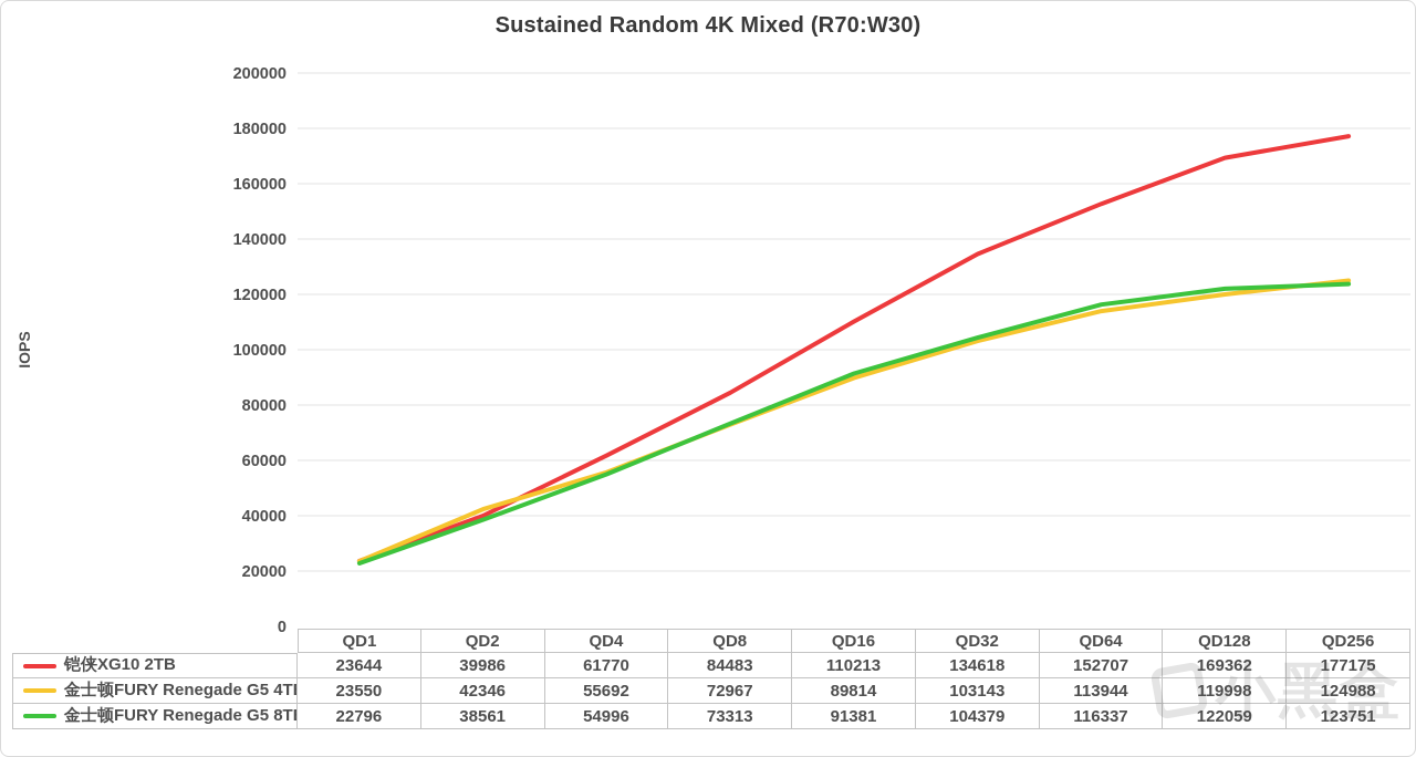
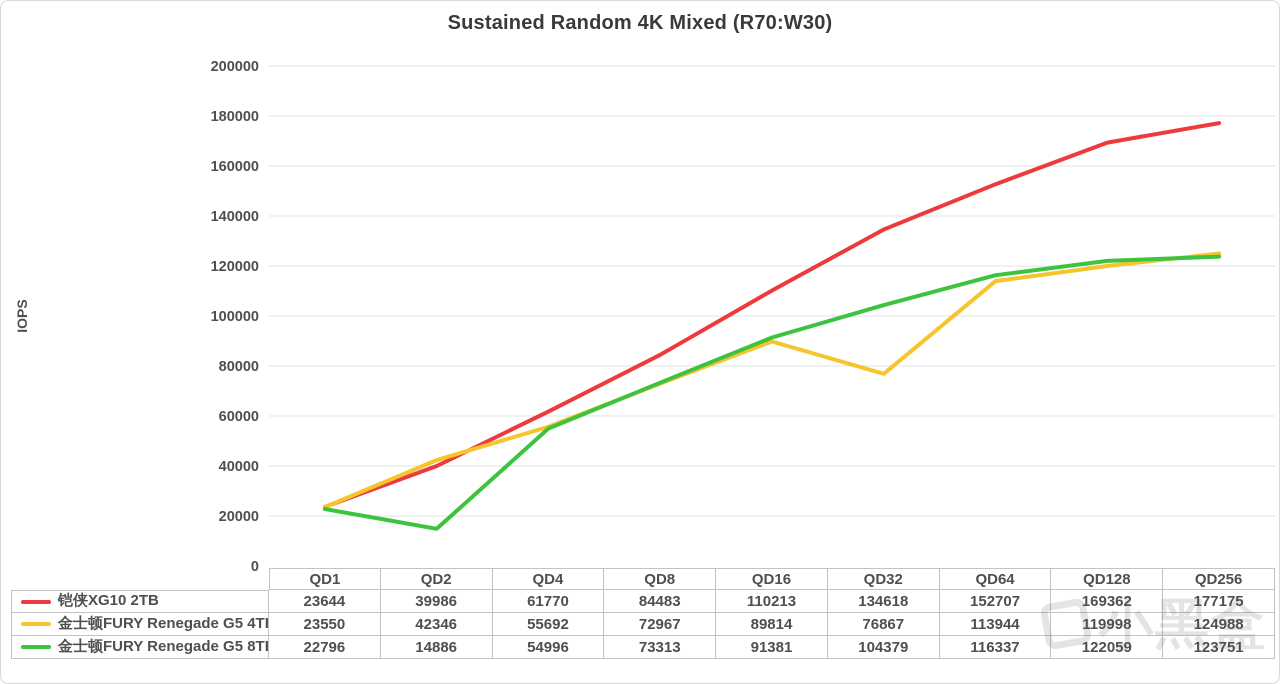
金士顿FURY Renegade G5 8TB/QD2: 38561 -> 14886
金士顿FURY Renegade G5 4TB/QD32: 103143 -> 76867
